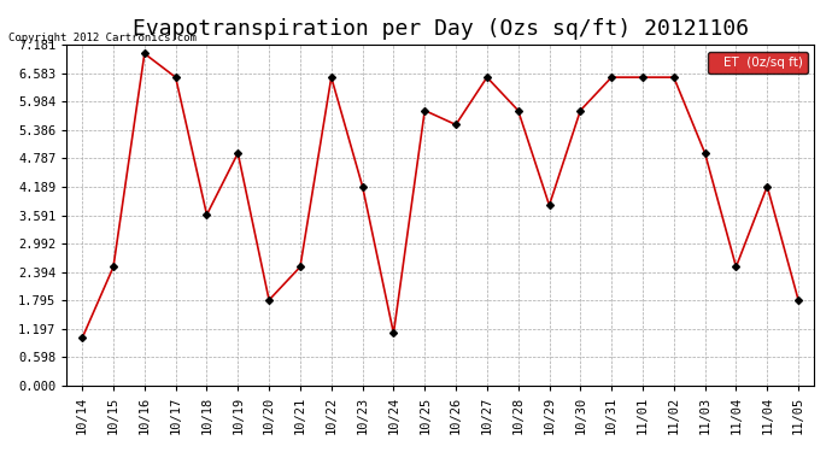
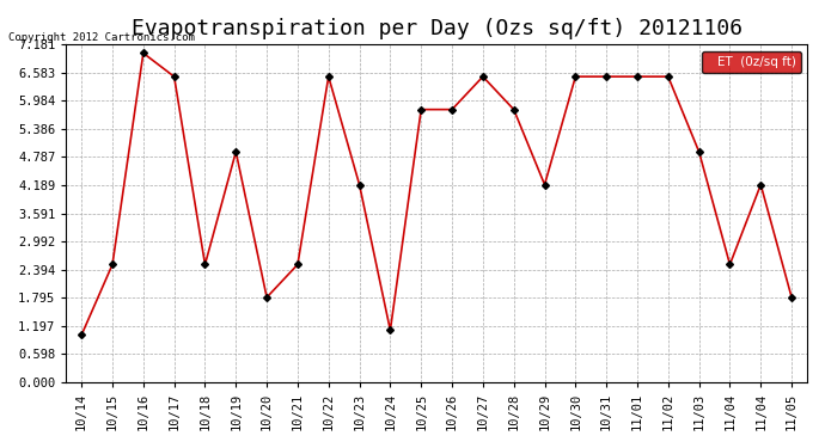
10/18: 3.6 -> 2.5
10/26: 5.5 -> 5.8
10/29: 3.8 -> 4.2
10/30: 5.8 -> 6.5
